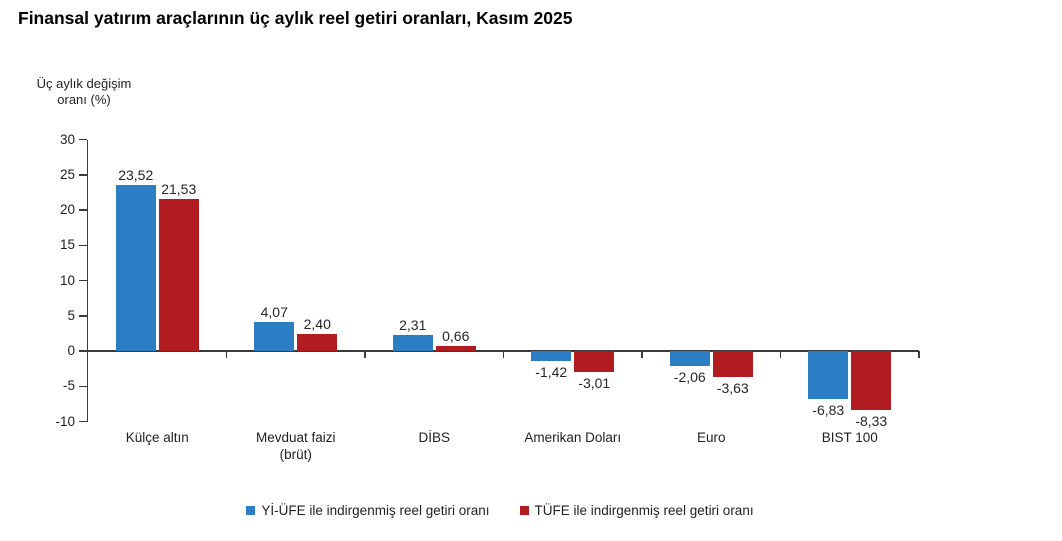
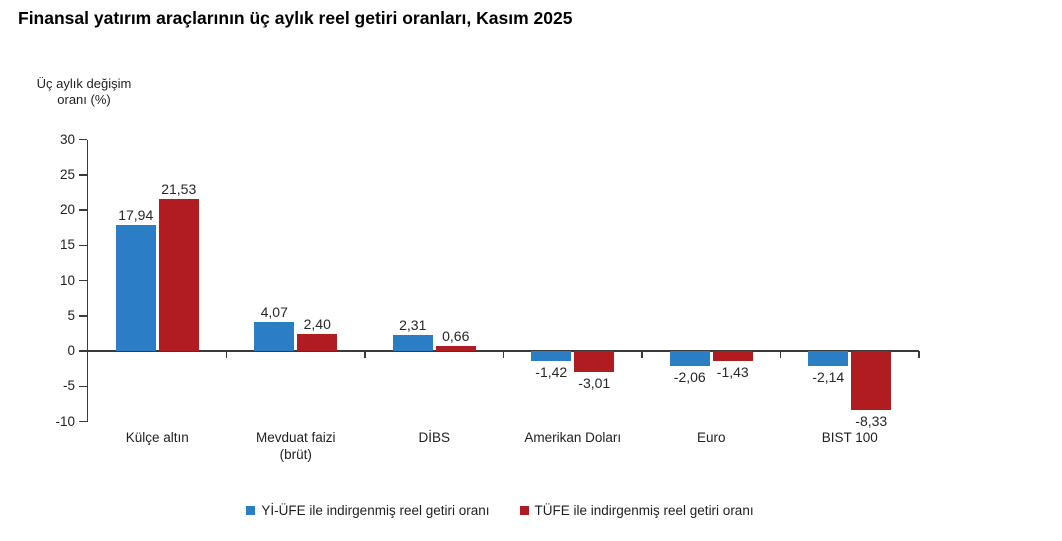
Yİ-ÜFE ile indirgenmiş reel getiri oranı/Külçe altın: 23,52 -> 17,94
TÜFE ile indirgenmiş reel getiri oranı/Euro: -3,63 -> -1,43
Yİ-ÜFE ile indirgenmiş reel getiri oranı/BIST 100: -6,83 -> -2,14
